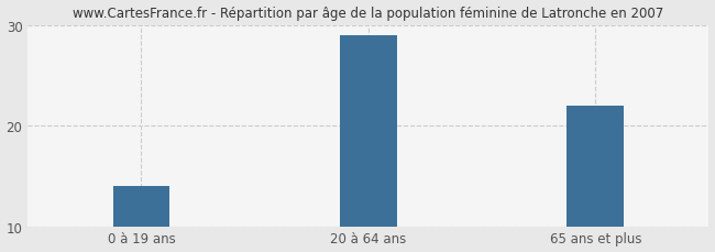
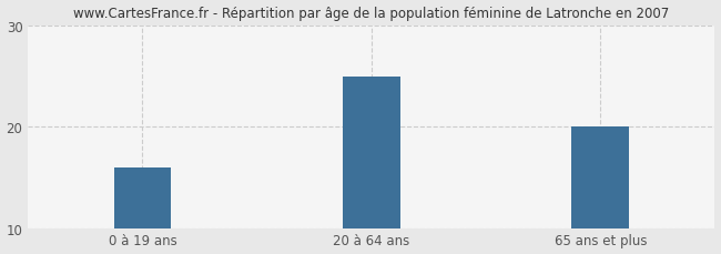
0 à 19 ans: 14 -> 16
20 à 64 ans: 29 -> 25
65 ans et plus: 22 -> 20
